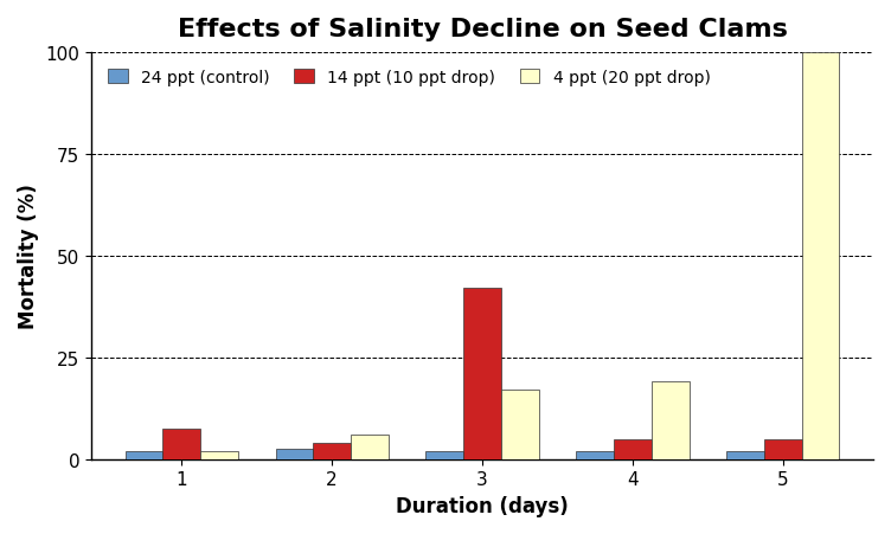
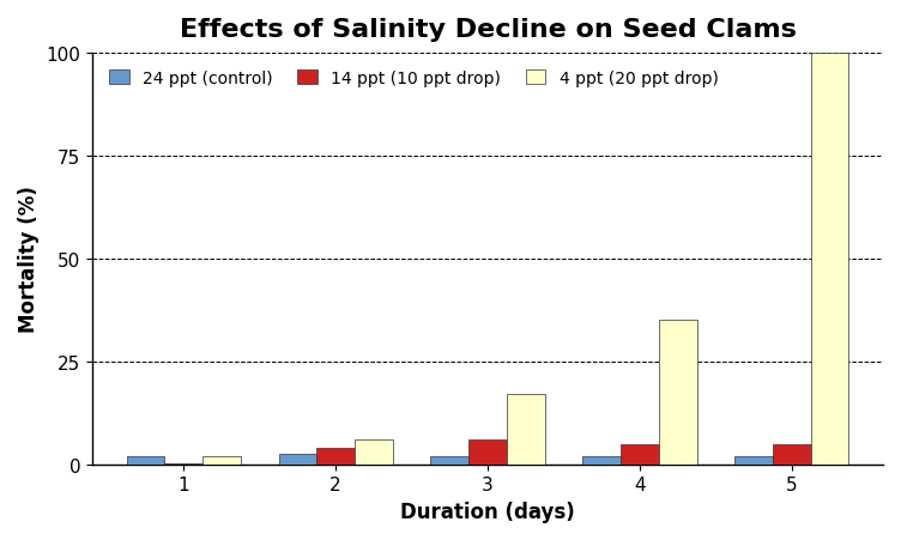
14 ppt (10 ppt drop)/1: 7.5 -> 0.2
14 ppt (10 ppt drop)/3: 42.0 -> 6.0
4 ppt (20 ppt drop)/4: 19 -> 35
